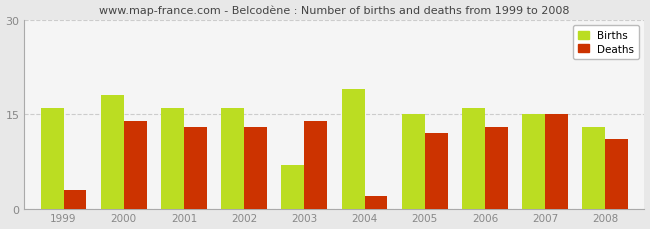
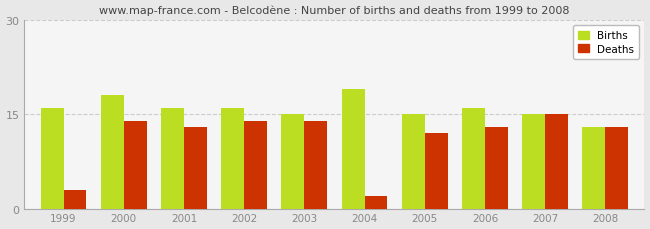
Deaths/2002: 13 -> 14
Births/2003: 7 -> 15
Deaths/2008: 11 -> 13
